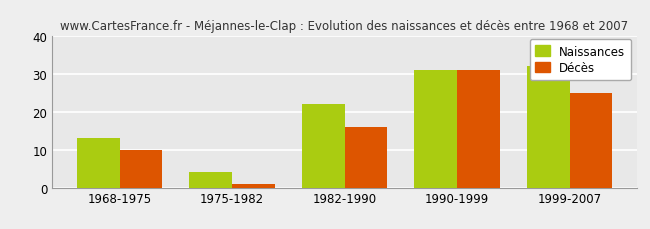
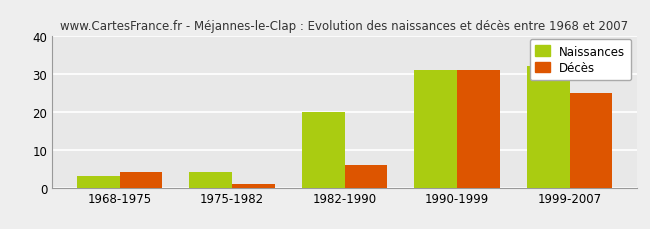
Naissances/1968-1975: 13 -> 3
Décès/1968-1975: 10 -> 4
Naissances/1982-1990: 22 -> 20
Décès/1982-1990: 16 -> 6
